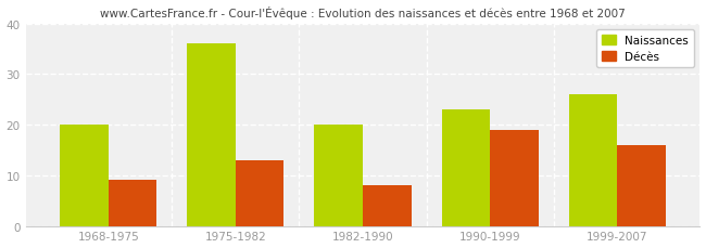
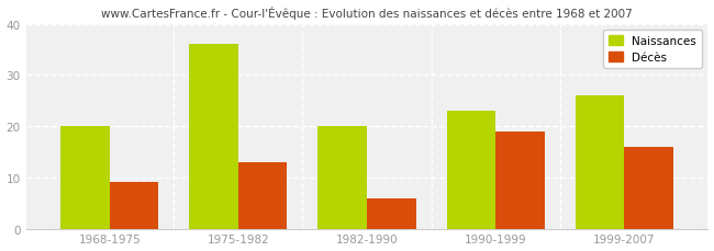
Décès/1982-1990: 8 -> 6
